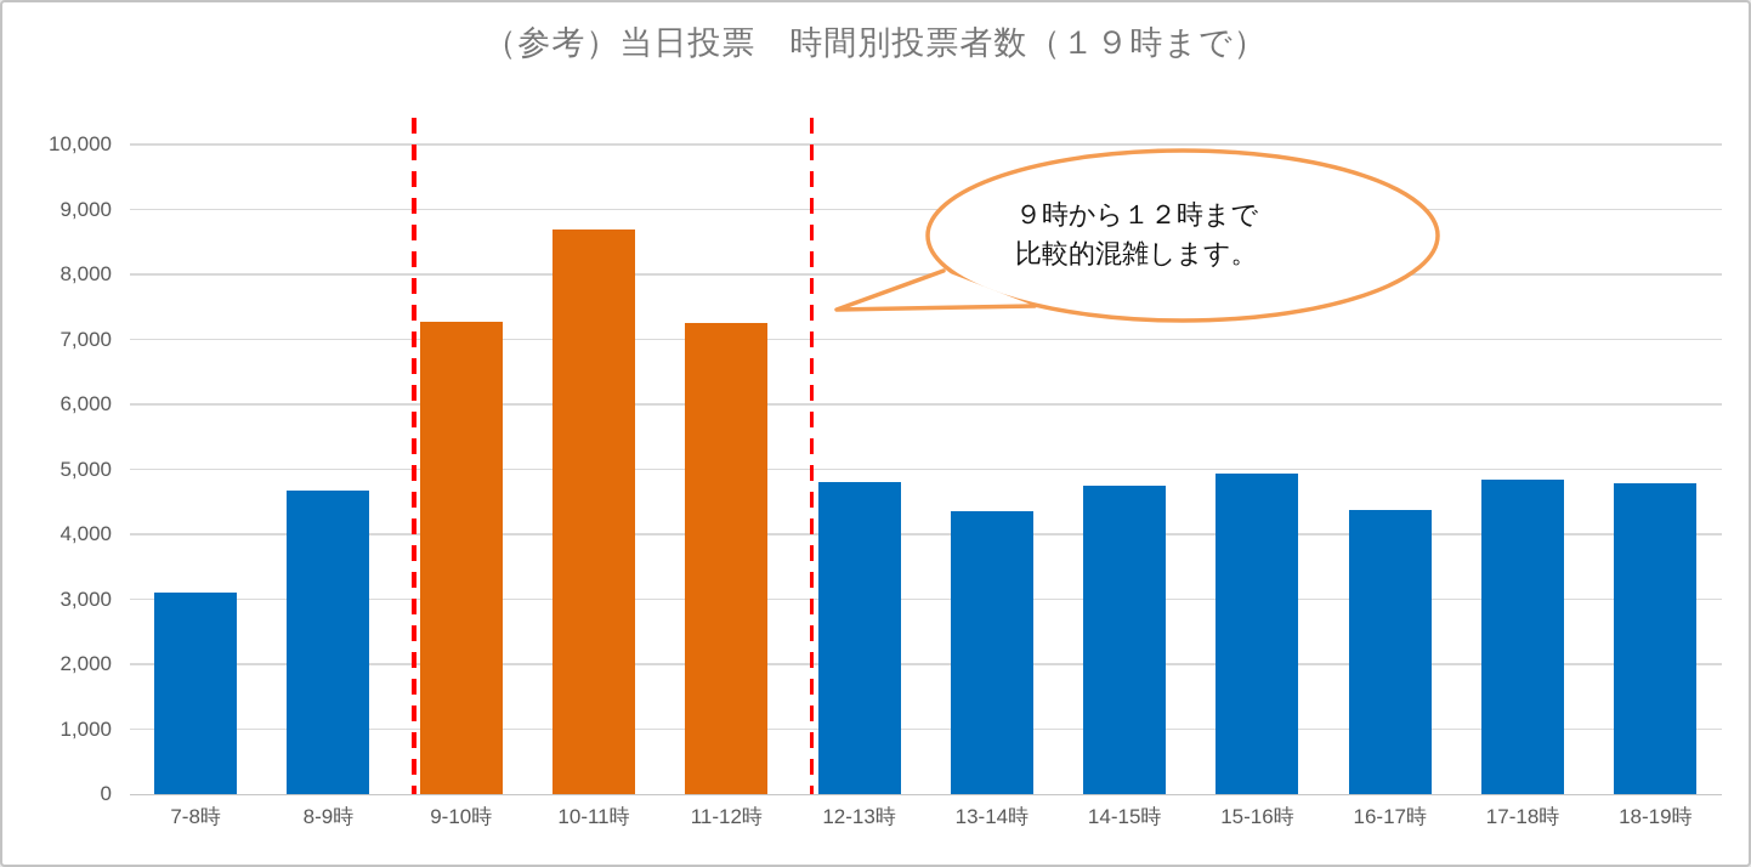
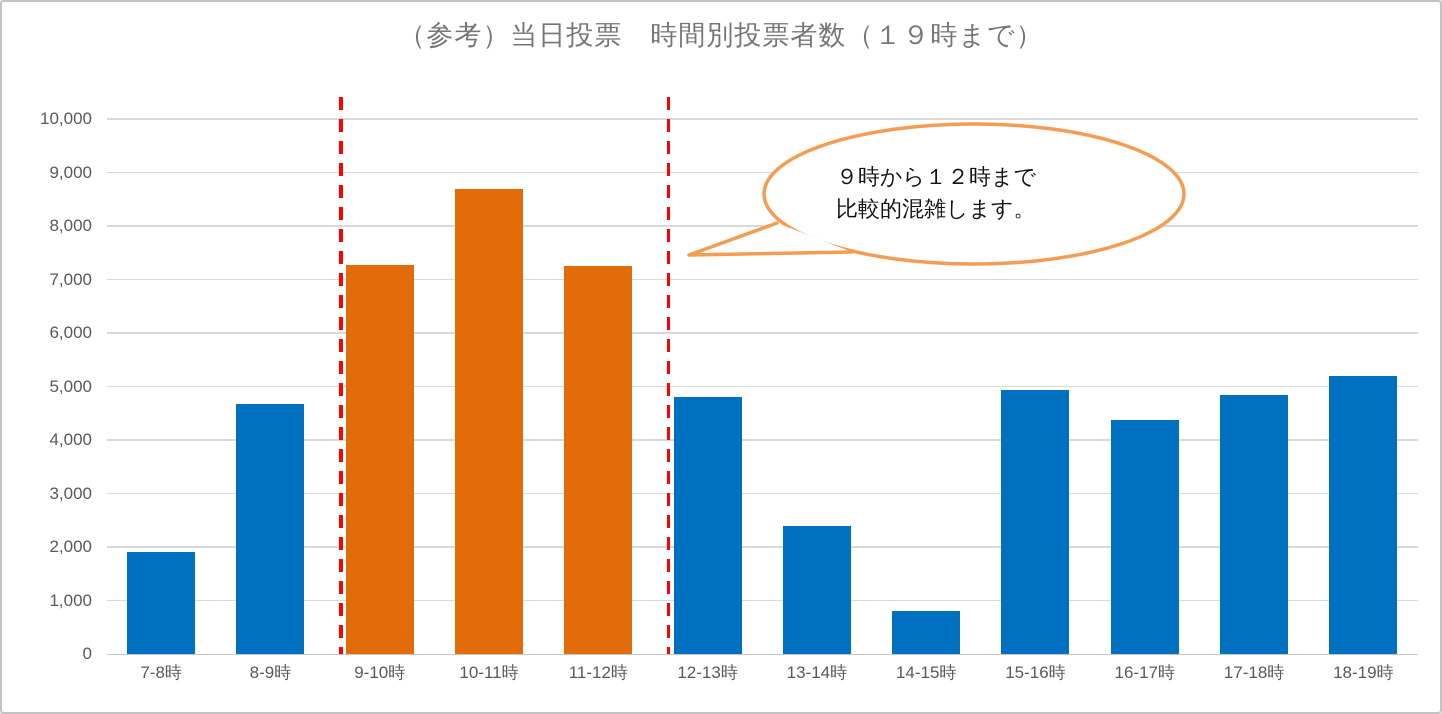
7-8時: 3100 -> 1900
13-14時: 4400 -> 2400
14-15時: 4800 -> 800
18-19時: 4800 -> 5200
